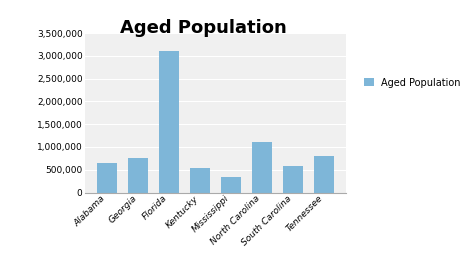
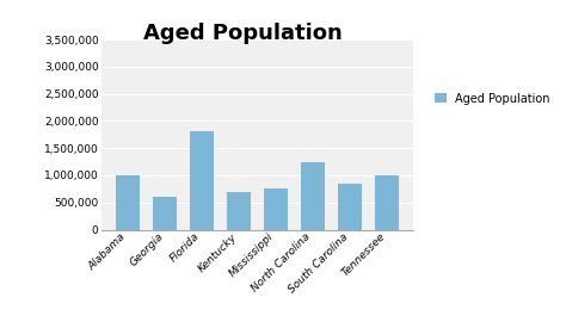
Alabama: 650,000 -> 1,000,000
Georgia: 750,000 -> 600,000
Florida: 3,100,000 -> 1,800,000
Kentucky: 530,000 -> 700,000
Mississippi: 350,000 -> 750,000
North Carolina: 1,100,000 -> 1,250,000
South Carolina: 580,000 -> 850,000
Tennessee: 810,000 -> 1,000,000
